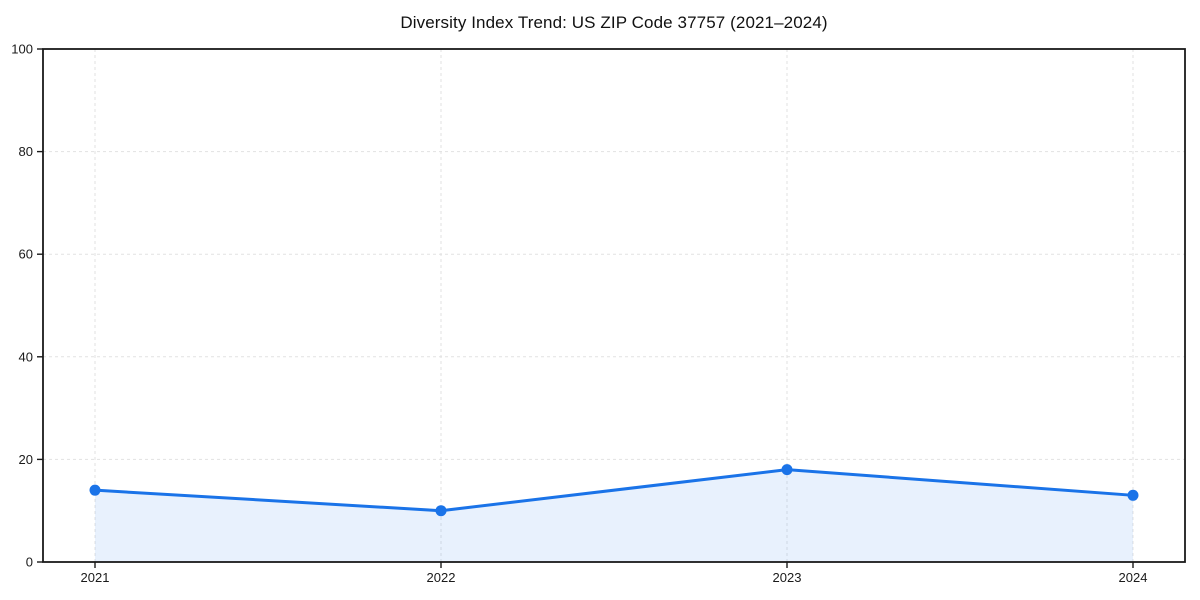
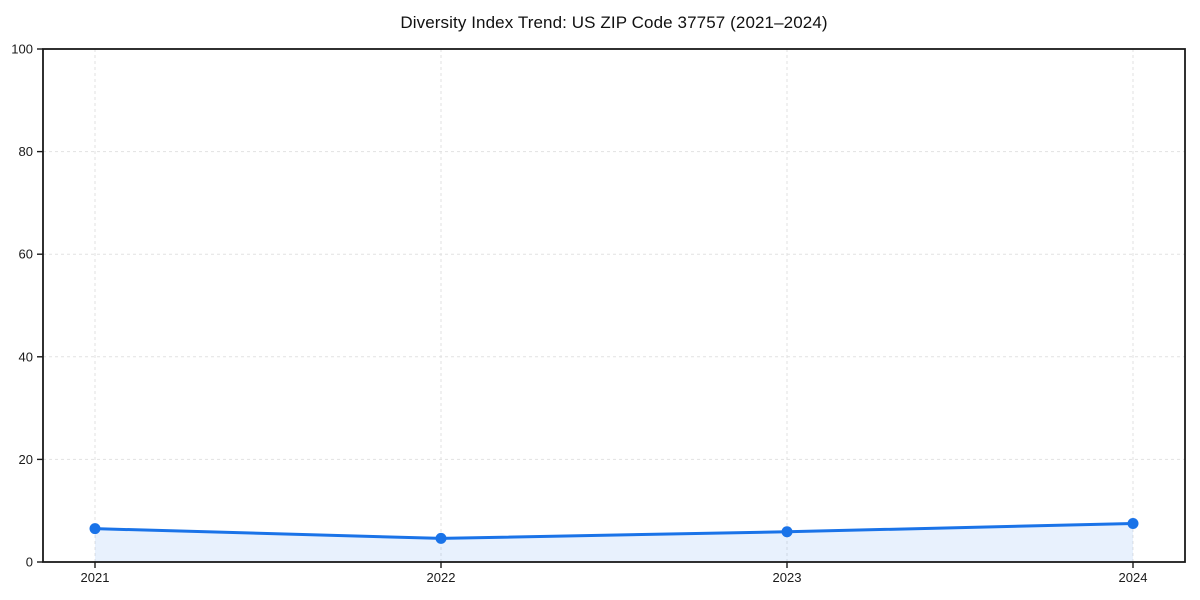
2021: 14 -> 6
2022: 10 -> 5
2023: 18 -> 6
2024: 13 -> 8
